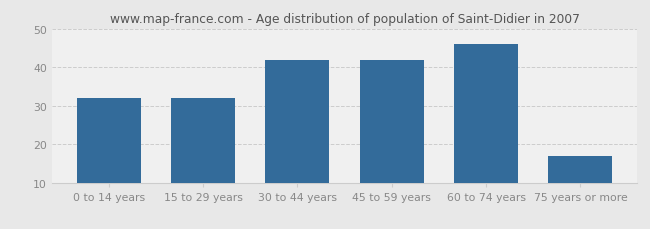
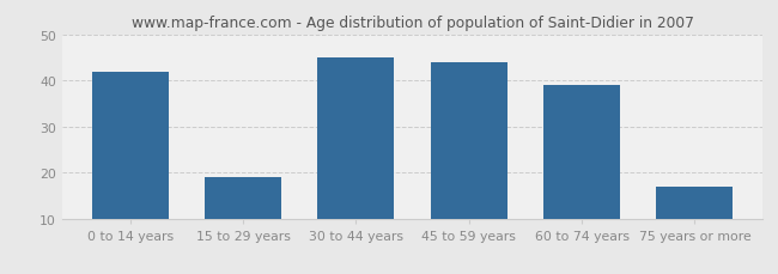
0 to 14 years: 32 -> 42
15 to 29 years: 32 -> 19
30 to 44 years: 42 -> 45
45 to 59 years: 42 -> 44
60 to 74 years: 46 -> 39
